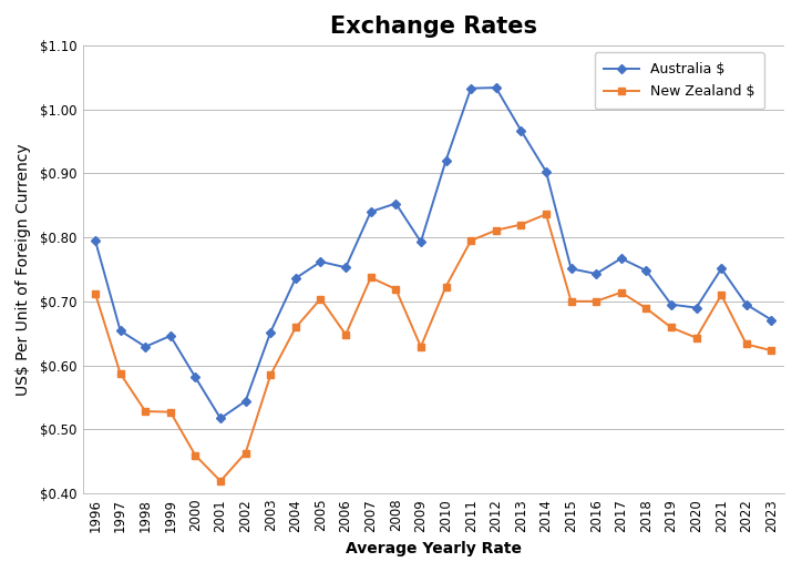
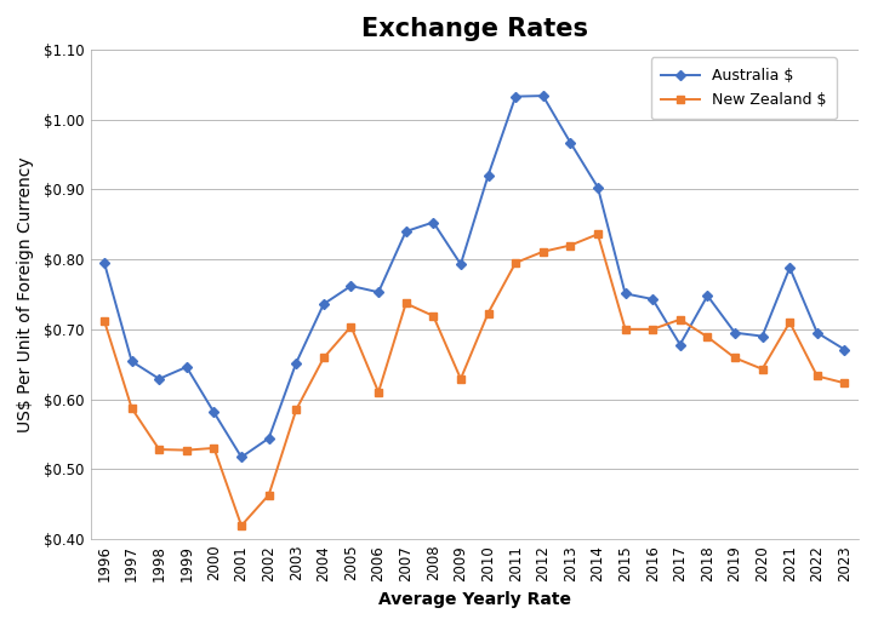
New Zealand $/2000: $0.459 -> $0.530
New Zealand $/2006: $0.648 -> $0.610
Australia $/2017: $0.767 -> $0.678
Australia $/2021: $0.751 -> $0.788
